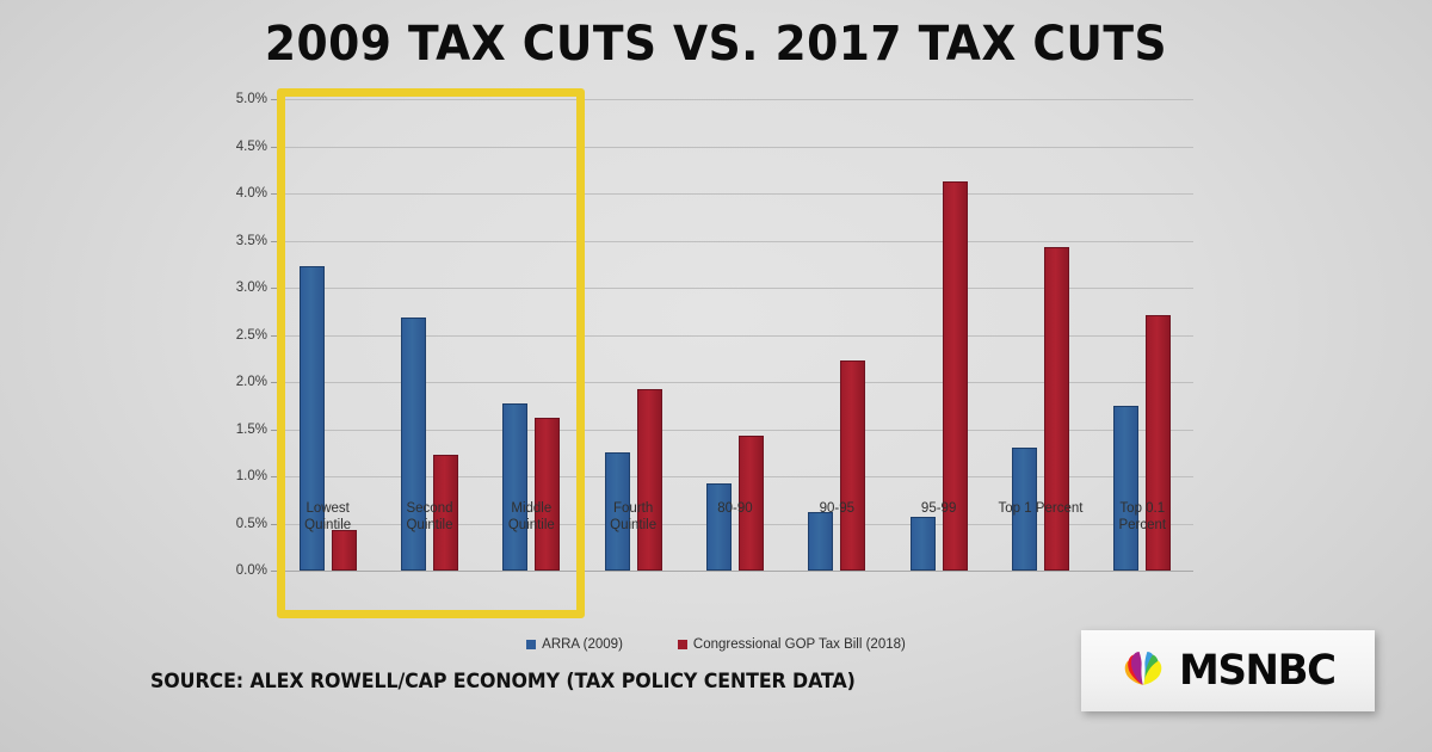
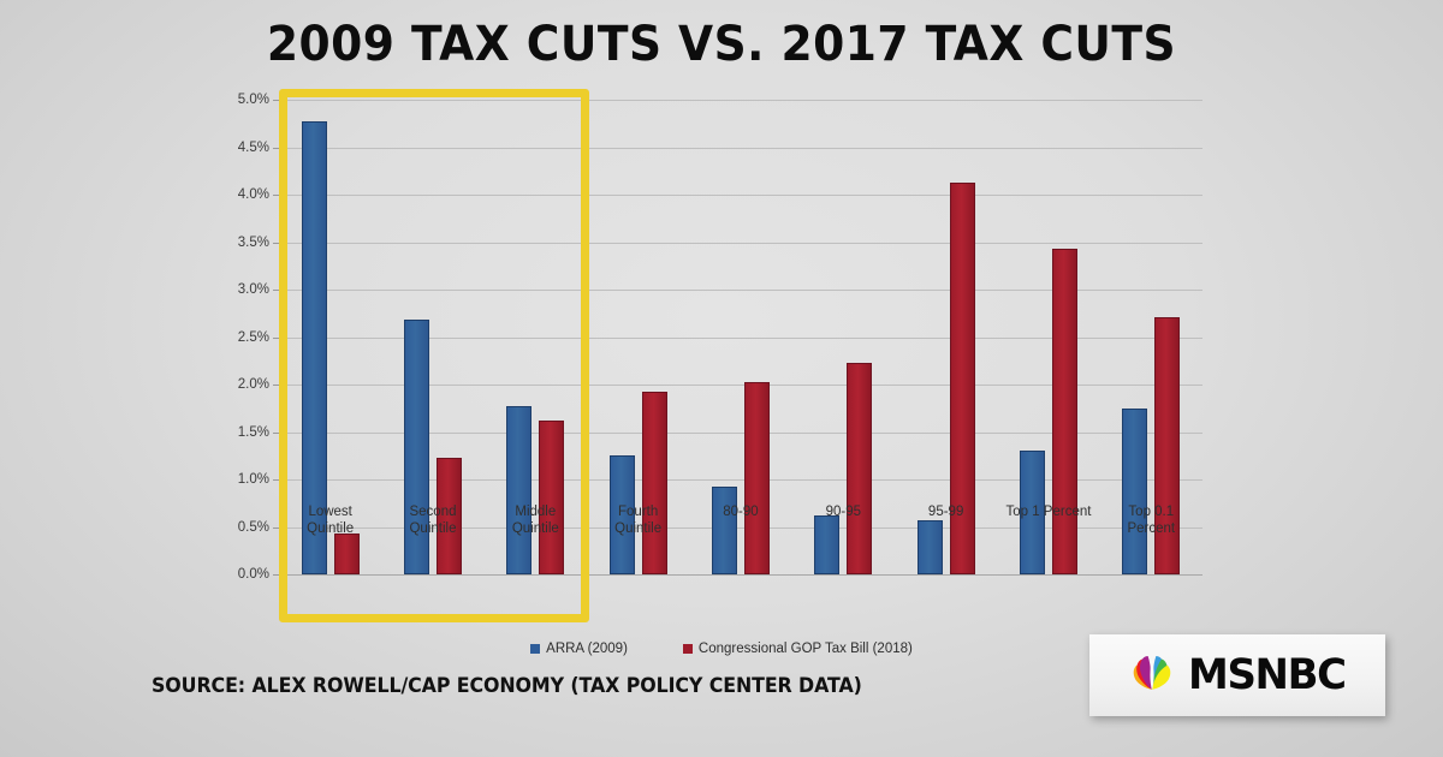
ARRA (2009)/Lowest Quintile: 3.2% -> 4.8%
Congressional GOP Tax Bill (2018)/80-90: 1.4% -> 2.0%
